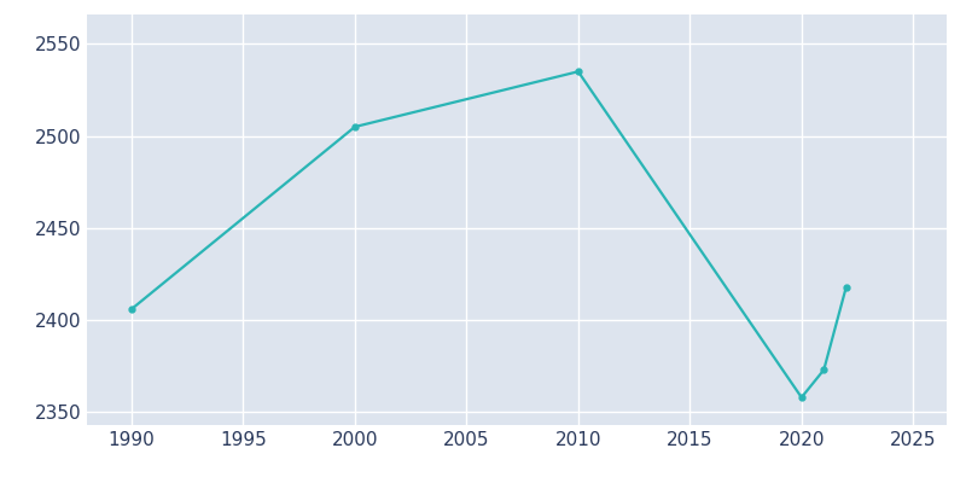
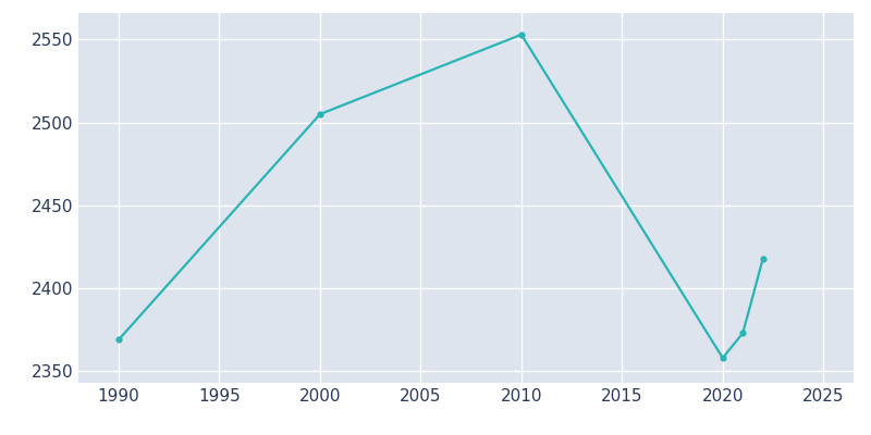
1990: 2406 -> 2369
2010: 2535 -> 2553
